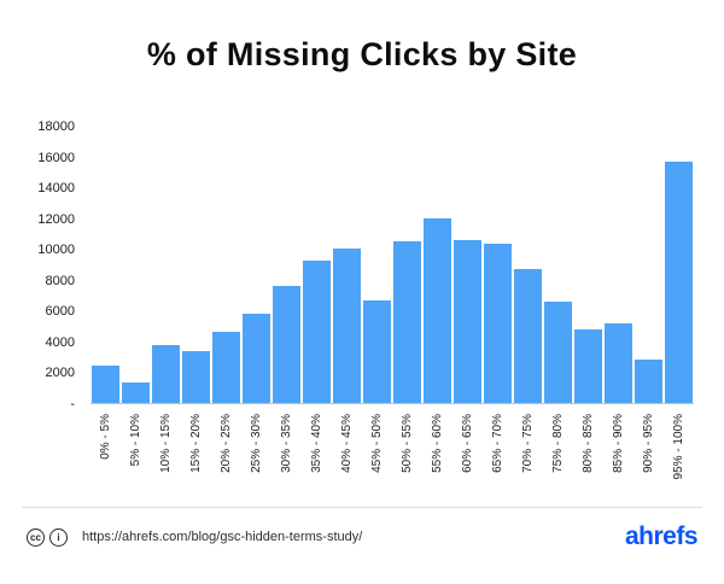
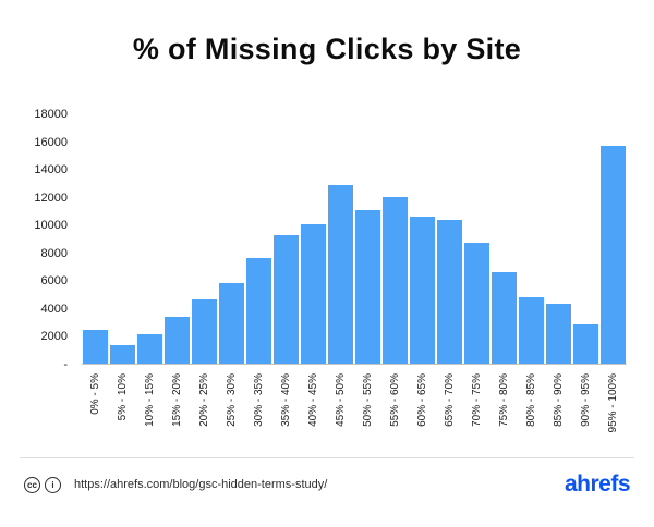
10% - 15%: 3800 -> 2100
45% - 50%: 6700 -> 12900
50% - 55%: 10500 -> 11100
85% - 90%: 5200 -> 4300
